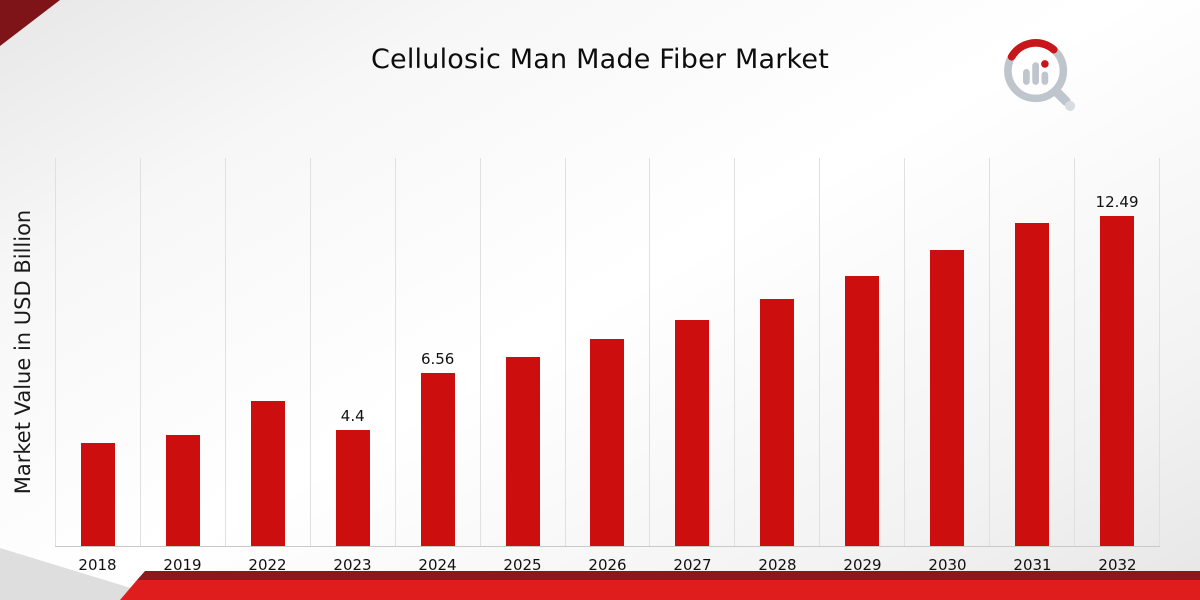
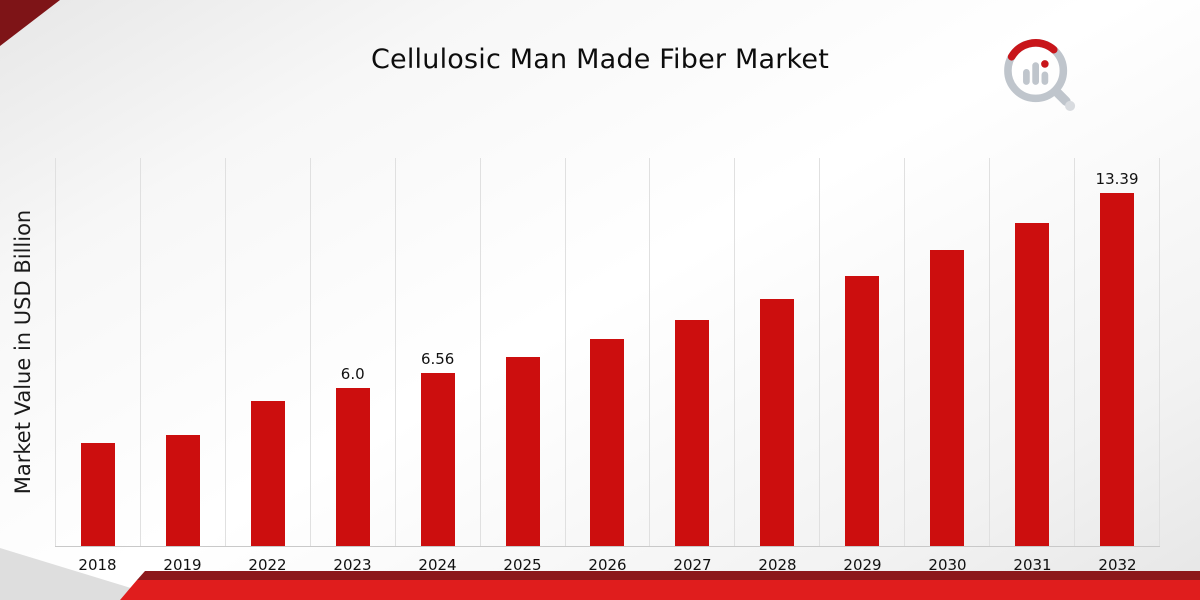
2023: 4.4 -> 6.0
2032: 12.49 -> 13.39
